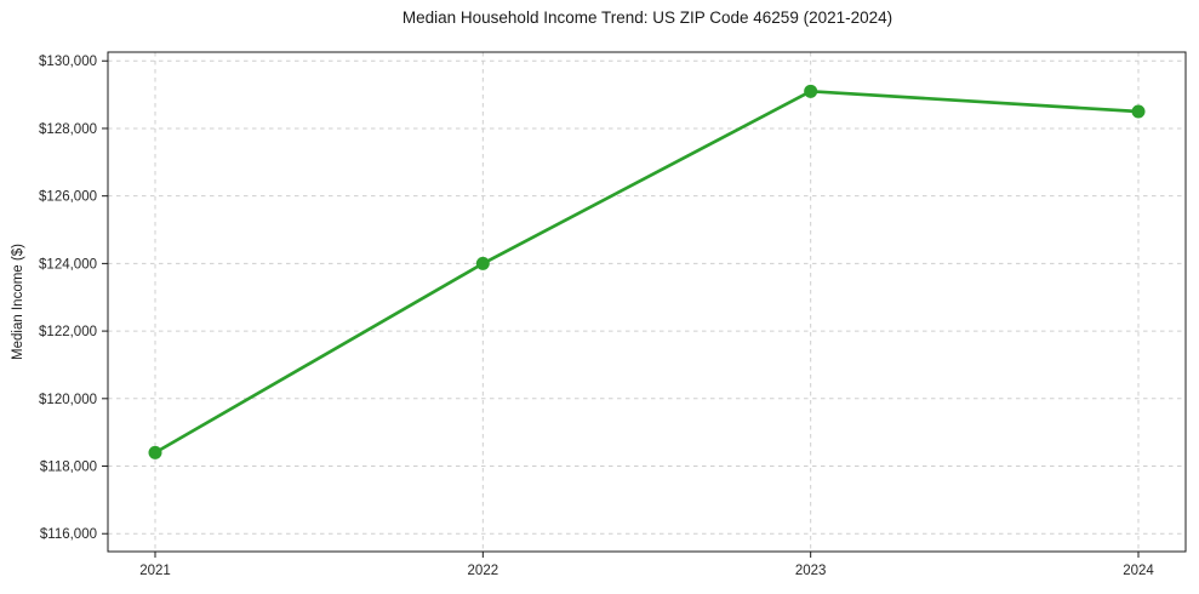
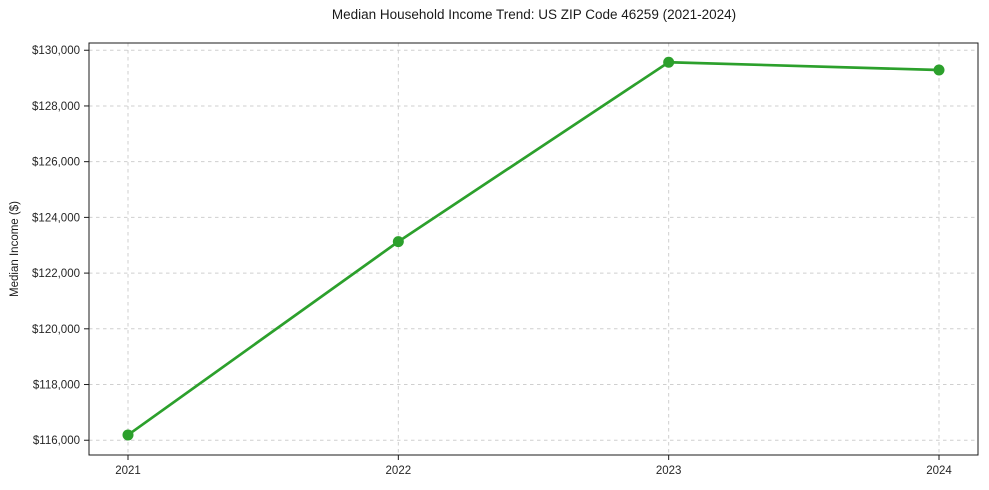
2021: $118400 -> $116200
2022: $124000 -> $123100
2023: $129100 -> $129600
2024: $128500 -> $129300
